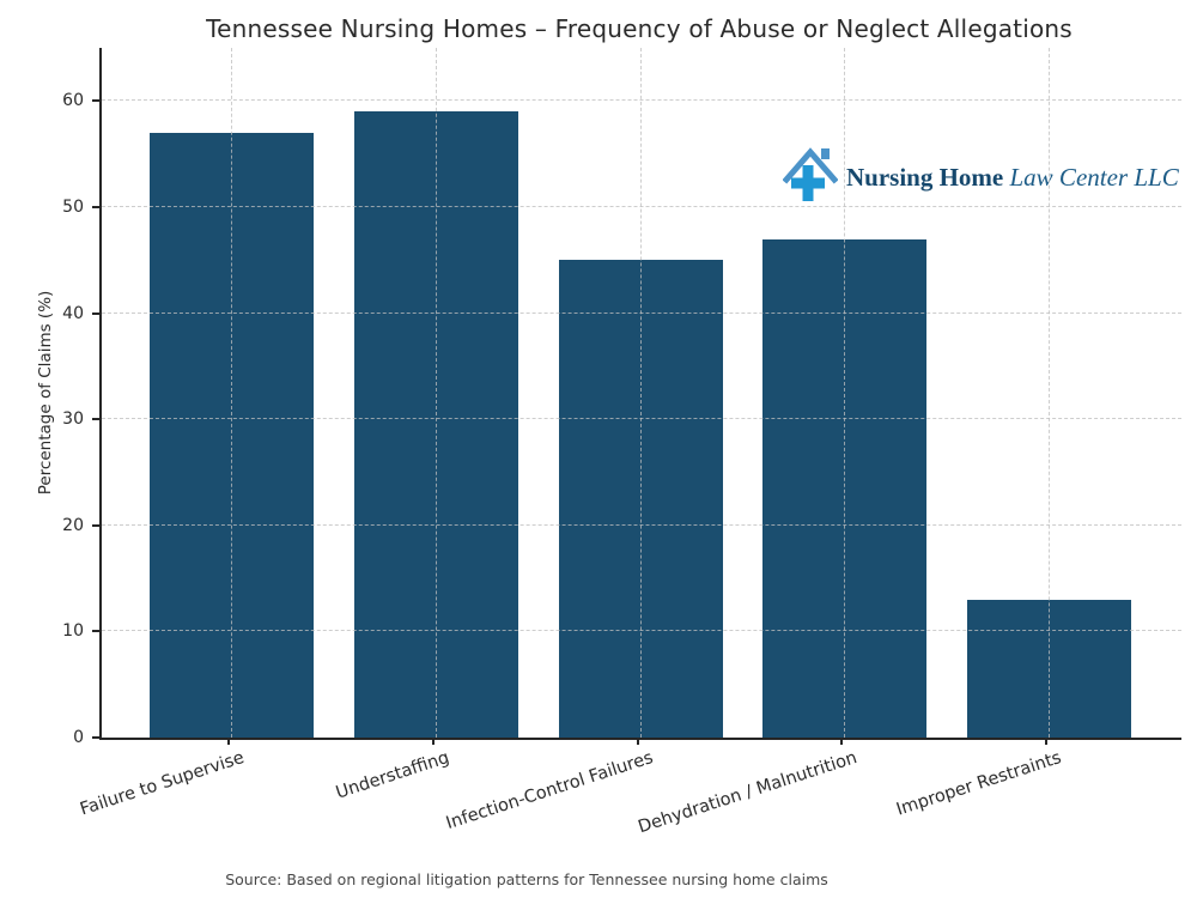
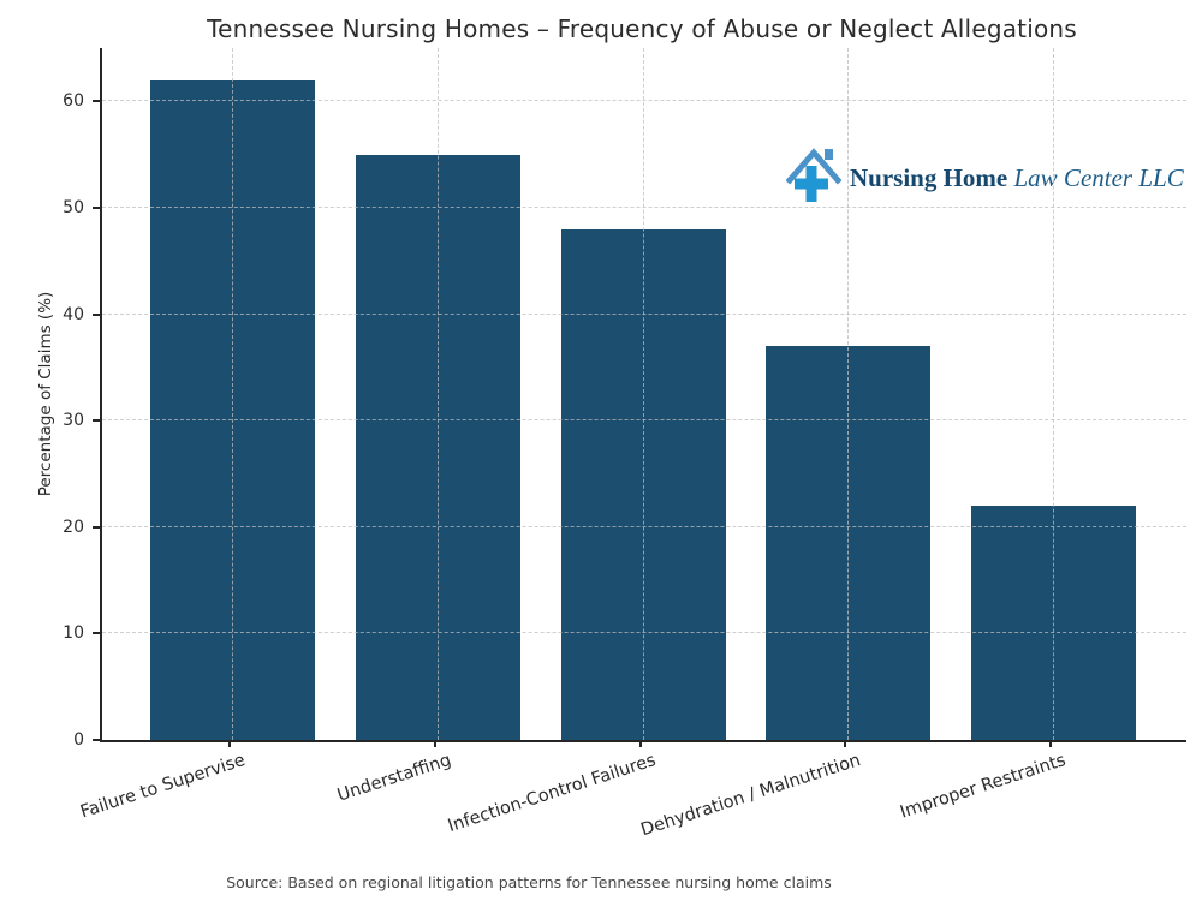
Failure to Supervise: 57 -> 62
Understaffing: 59 -> 55
Infection-Control Failures: 45 -> 48
Dehydration / Malnutrition: 47 -> 37
Improper Restraints: 13 -> 22
